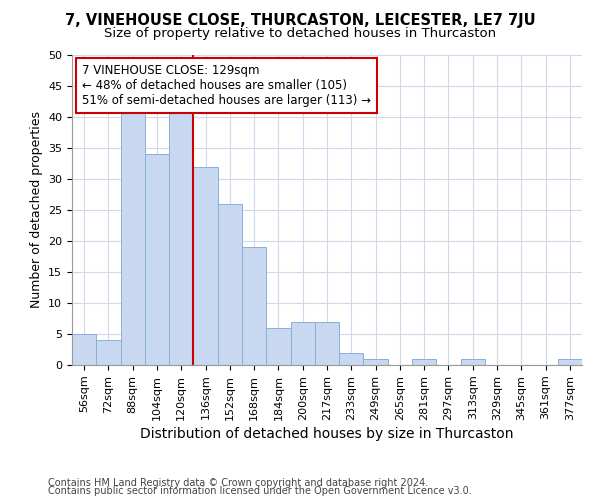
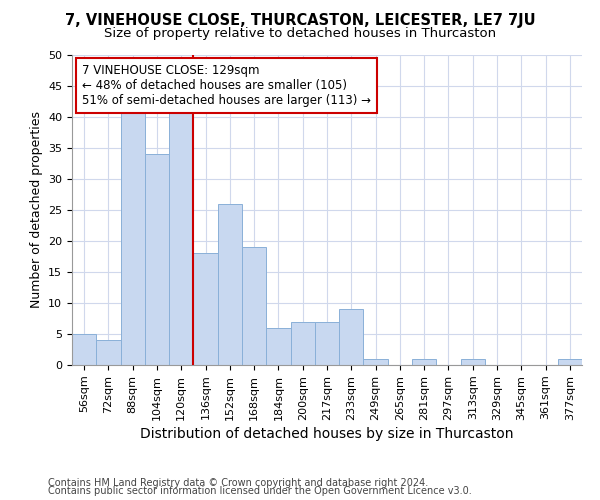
136sqm: 32 -> 18
233sqm: 2 -> 9
